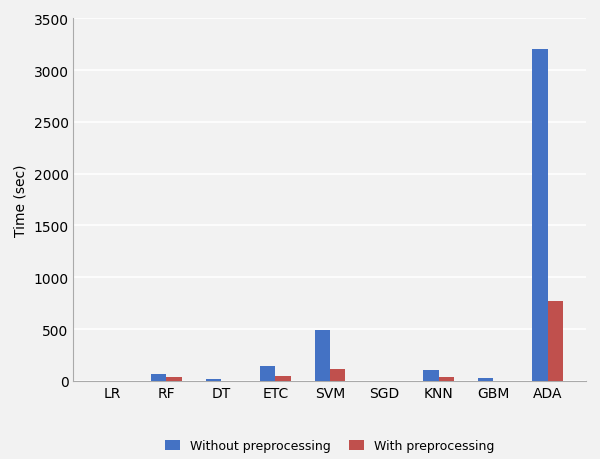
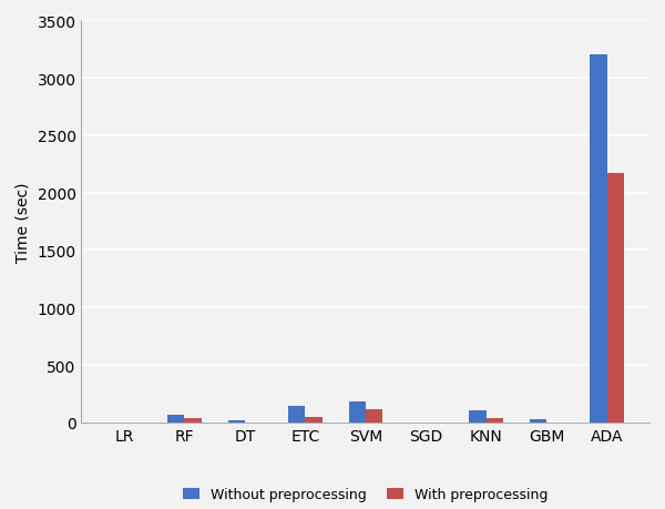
Without preprocessing/SVM: 490 -> 180
With preprocessing/ADA: 780 -> 2170
